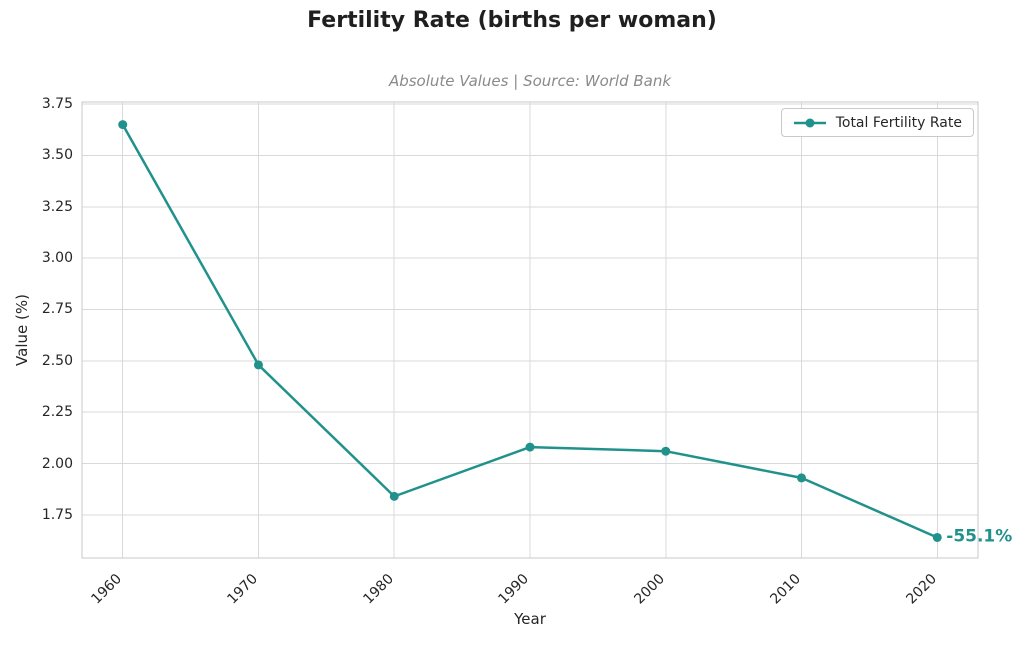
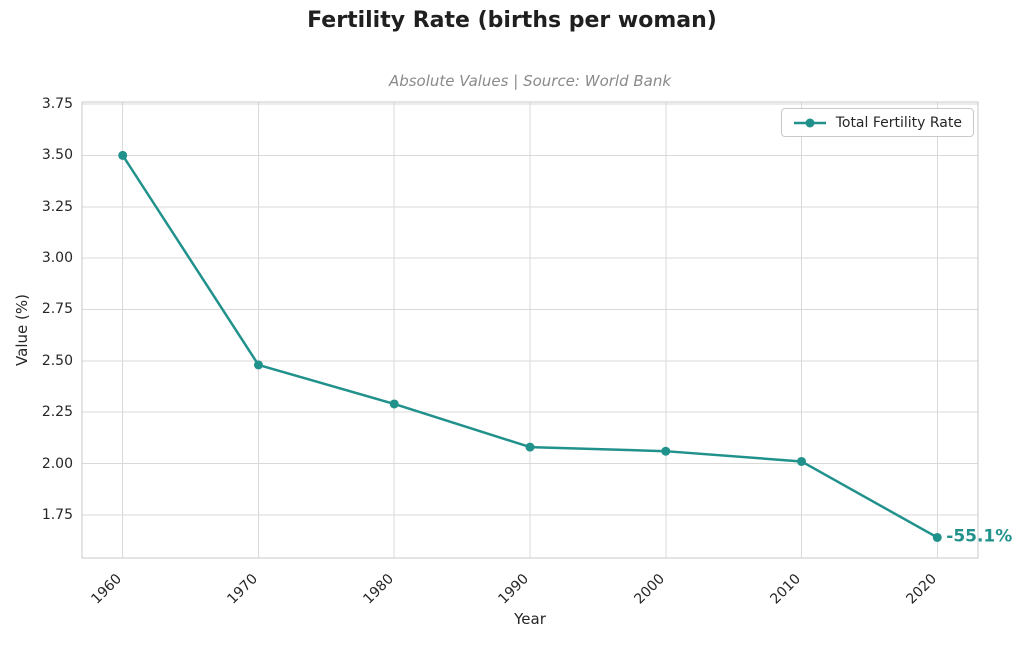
1960: 3.65 -> 3.50
1980: 1.84 -> 2.29
2010: 1.93 -> 2.01
